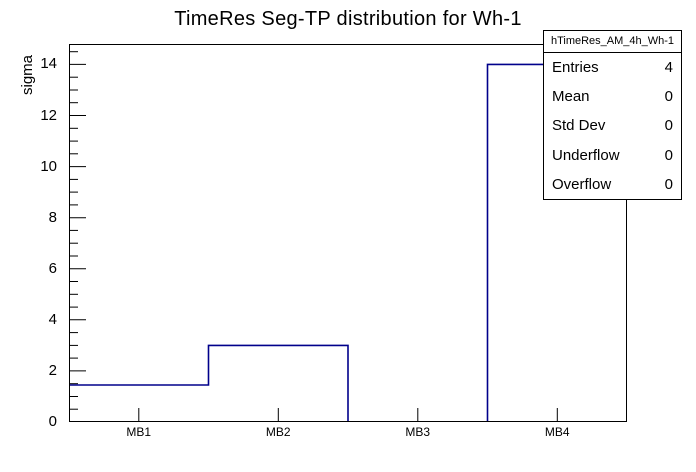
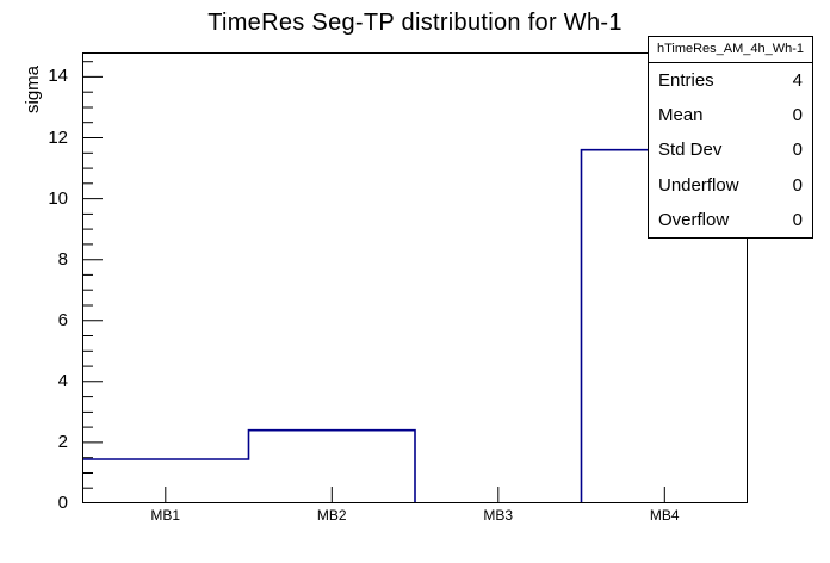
MB2: 3.0 -> 2.4
MB4: 14.0 -> 11.6
